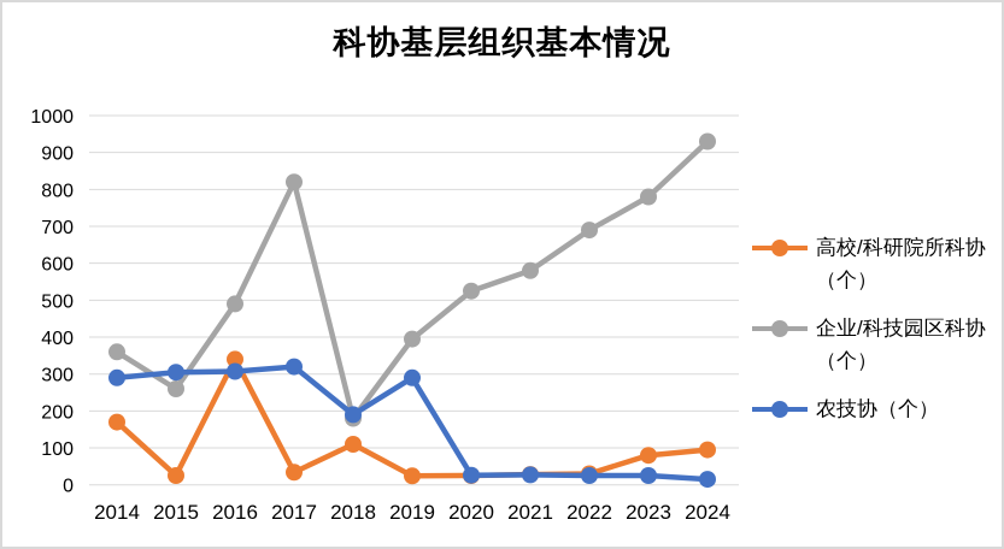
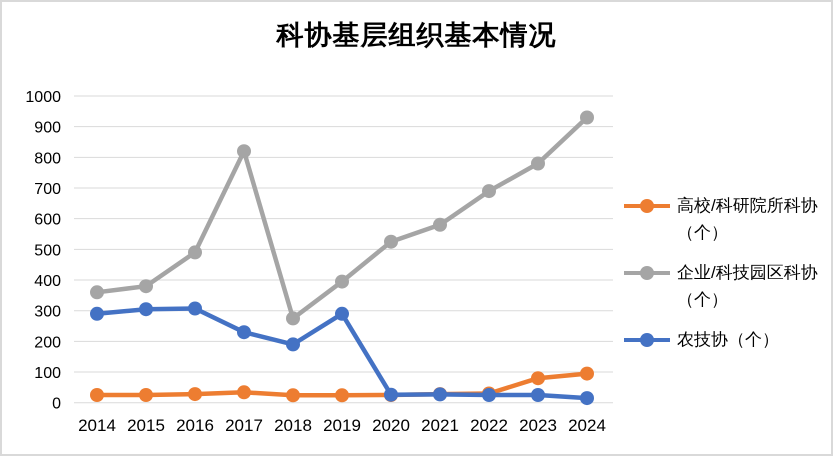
高校/科研院所科协（个）/2014: 170 -> 20
企业/科技园区科协（个）/2015: 260 -> 380
高校/科研院所科协（个）/2016: 340 -> 30
农技协（个）/2017: 320 -> 230
高校/科研院所科协（个）/2018: 110 -> 20
企业/科技园区科协（个）/2018: 180 -> 280
